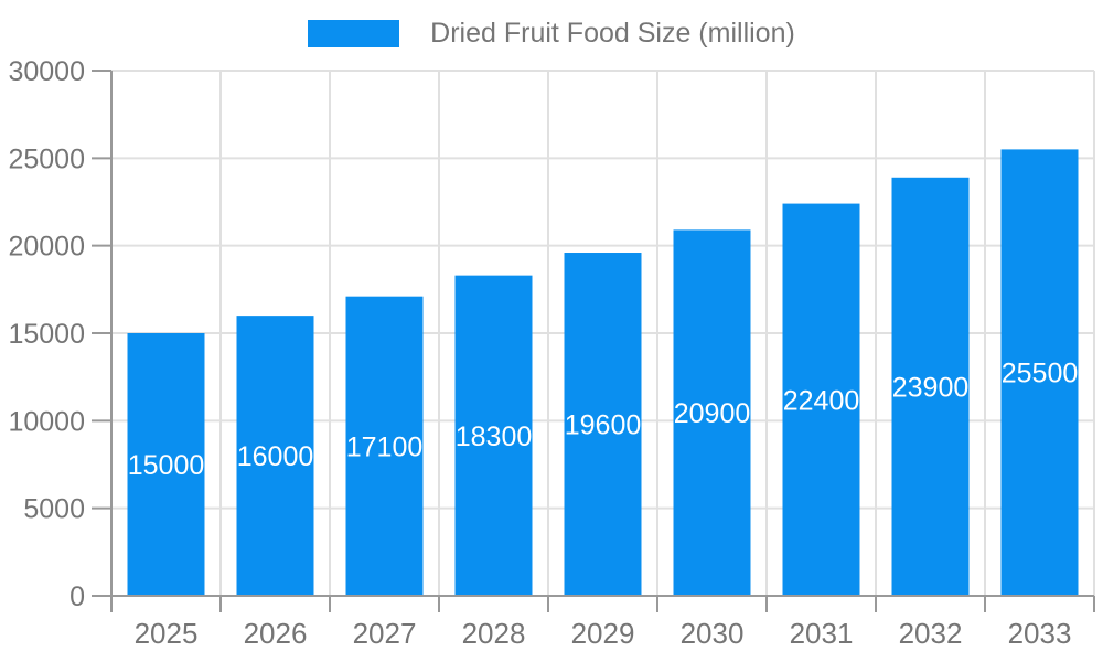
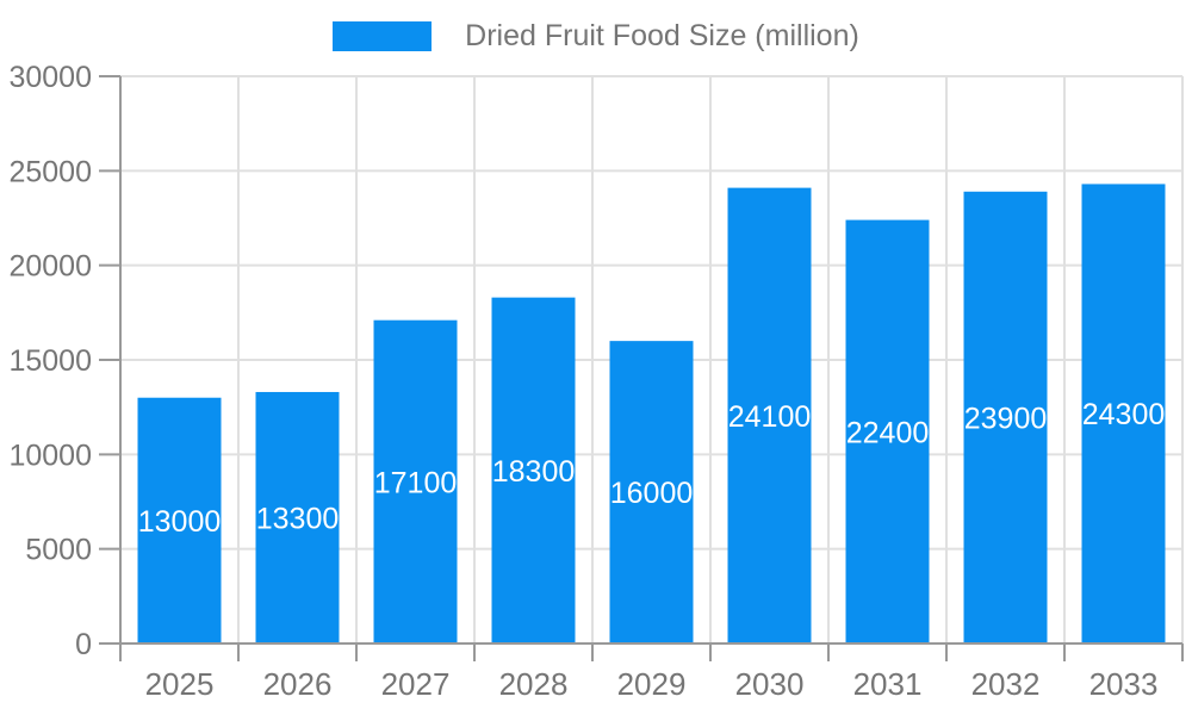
2025: 15000 -> 13000
2026: 16000 -> 13300
2029: 19600 -> 16000
2030: 20900 -> 24100
2033: 25500 -> 24300
